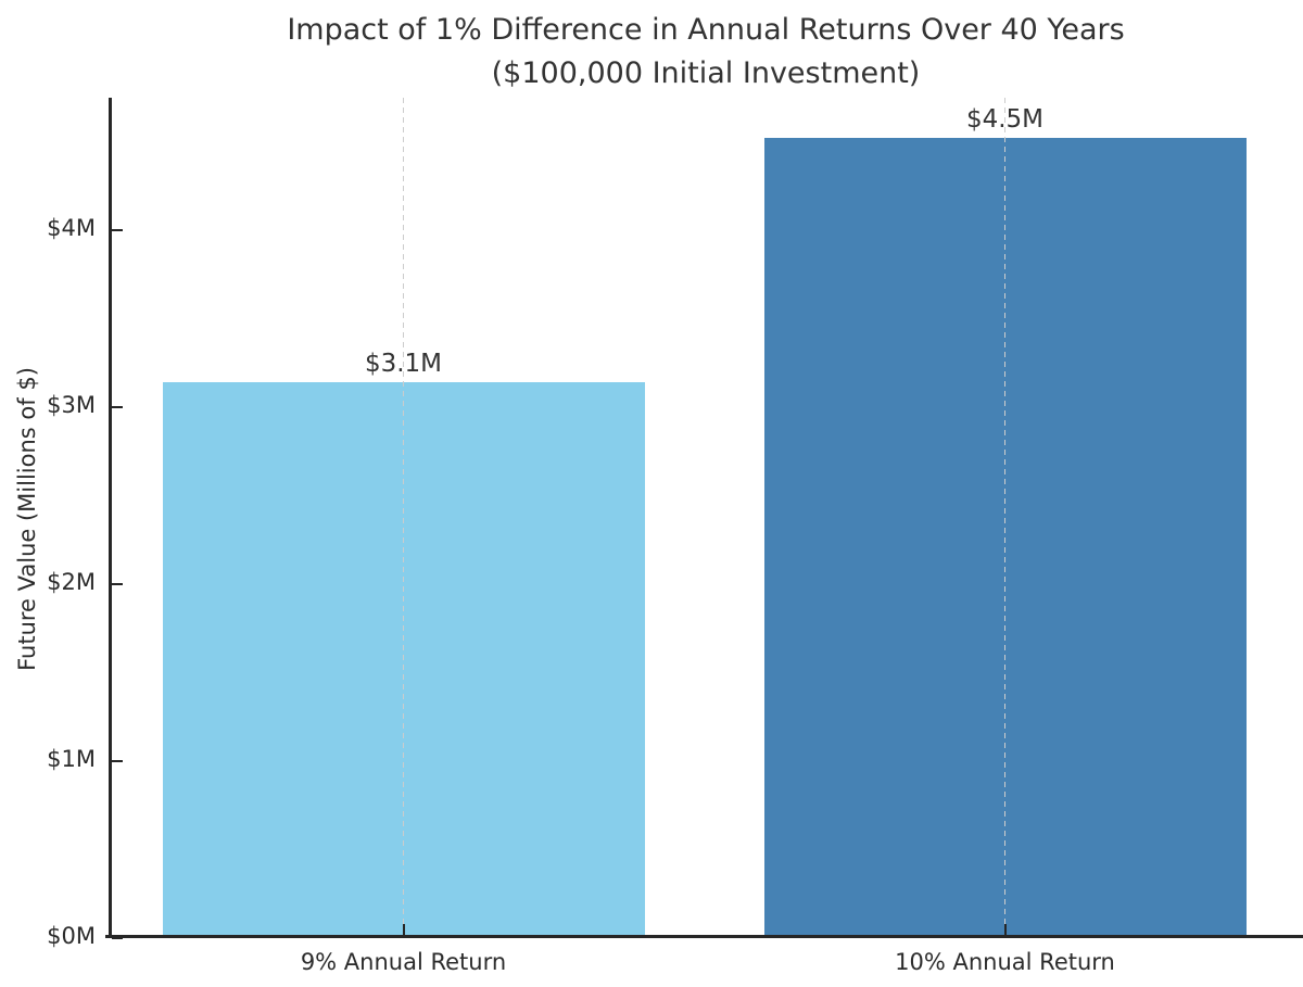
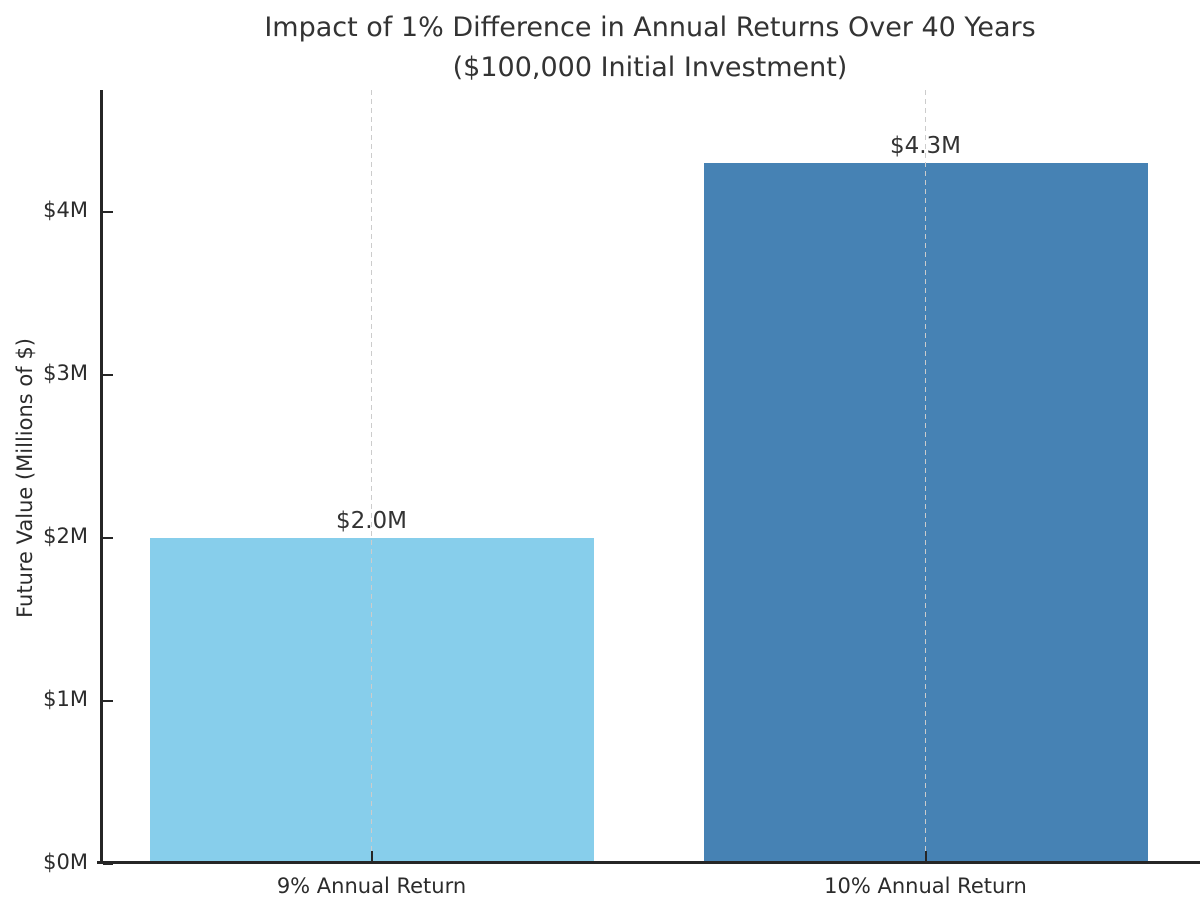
9% Annual Return: $3.1M -> $2.0M
10% Annual Return: $4.5M -> $4.3M
